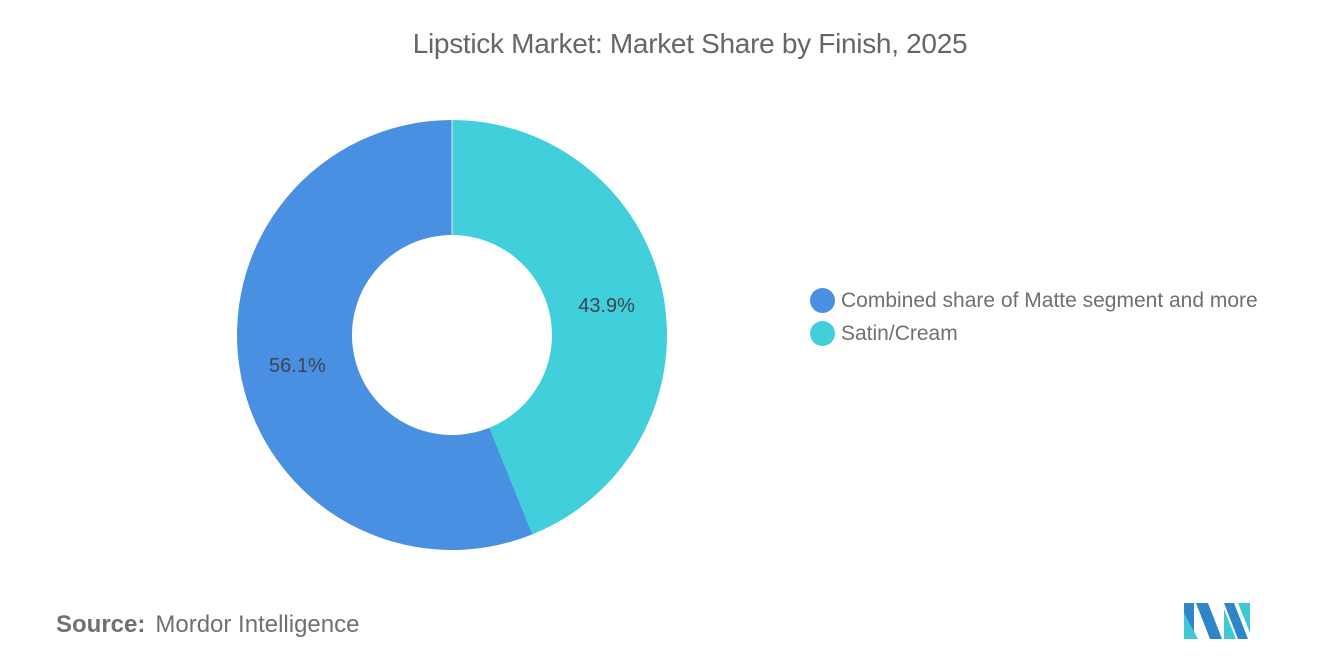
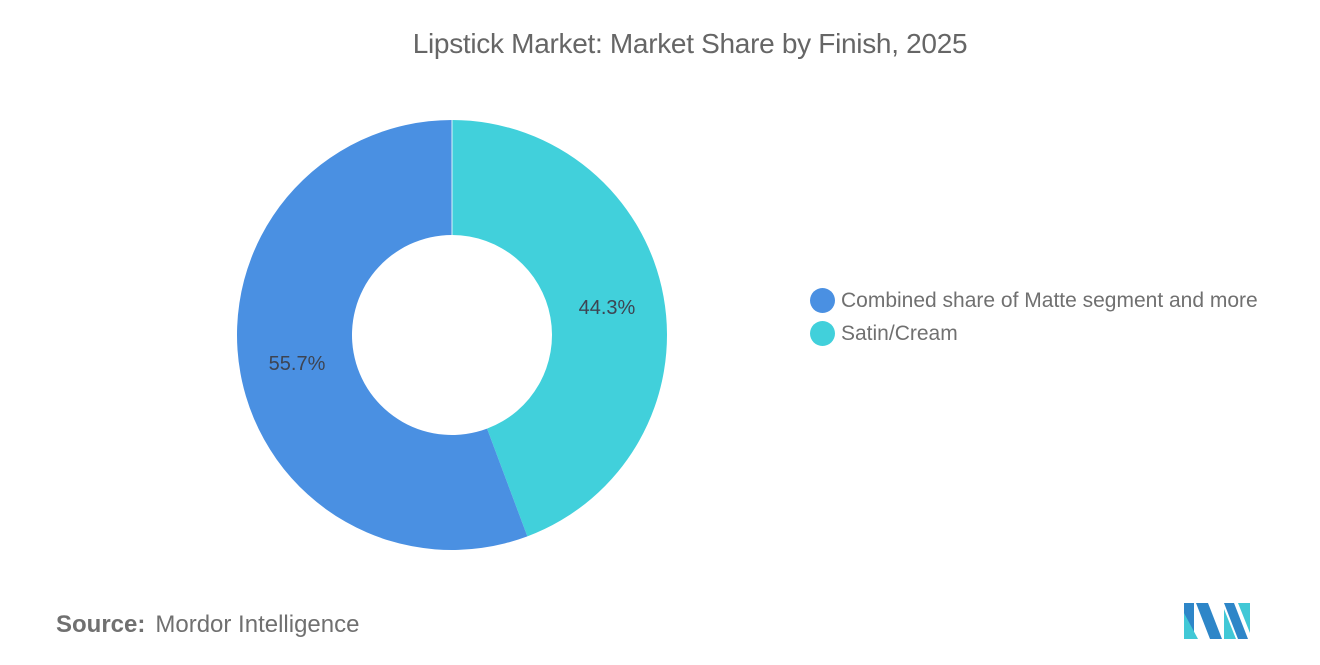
Combined share of Matte segment and more: 56.1% -> 55.7%
Satin/Cream: 43.9% -> 44.3%
